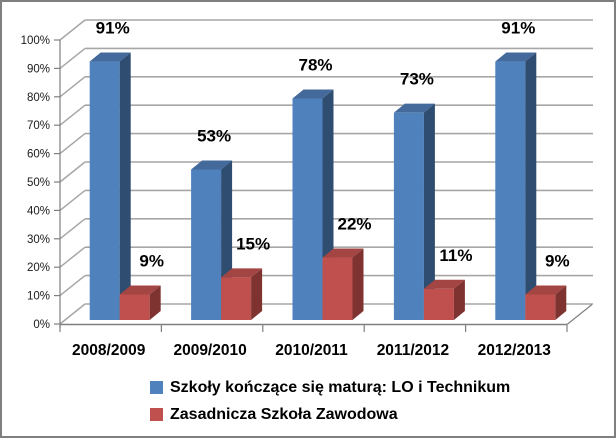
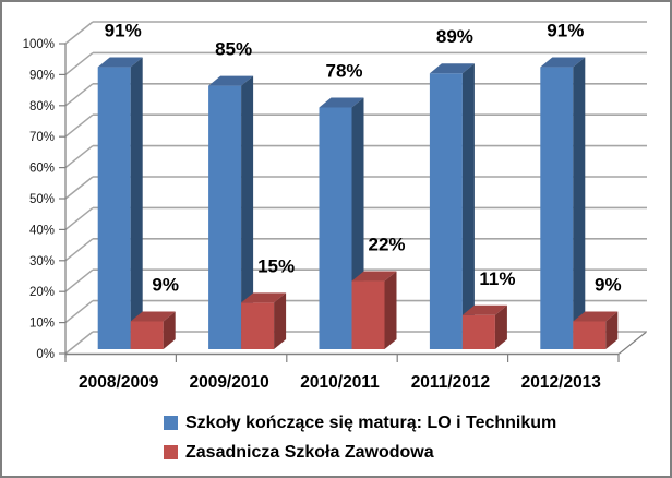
Szkoły kończące się maturą: LO i Technikum/2009/2010: 53% -> 85%
Szkoły kończące się maturą: LO i Technikum/2011/2012: 73% -> 89%
